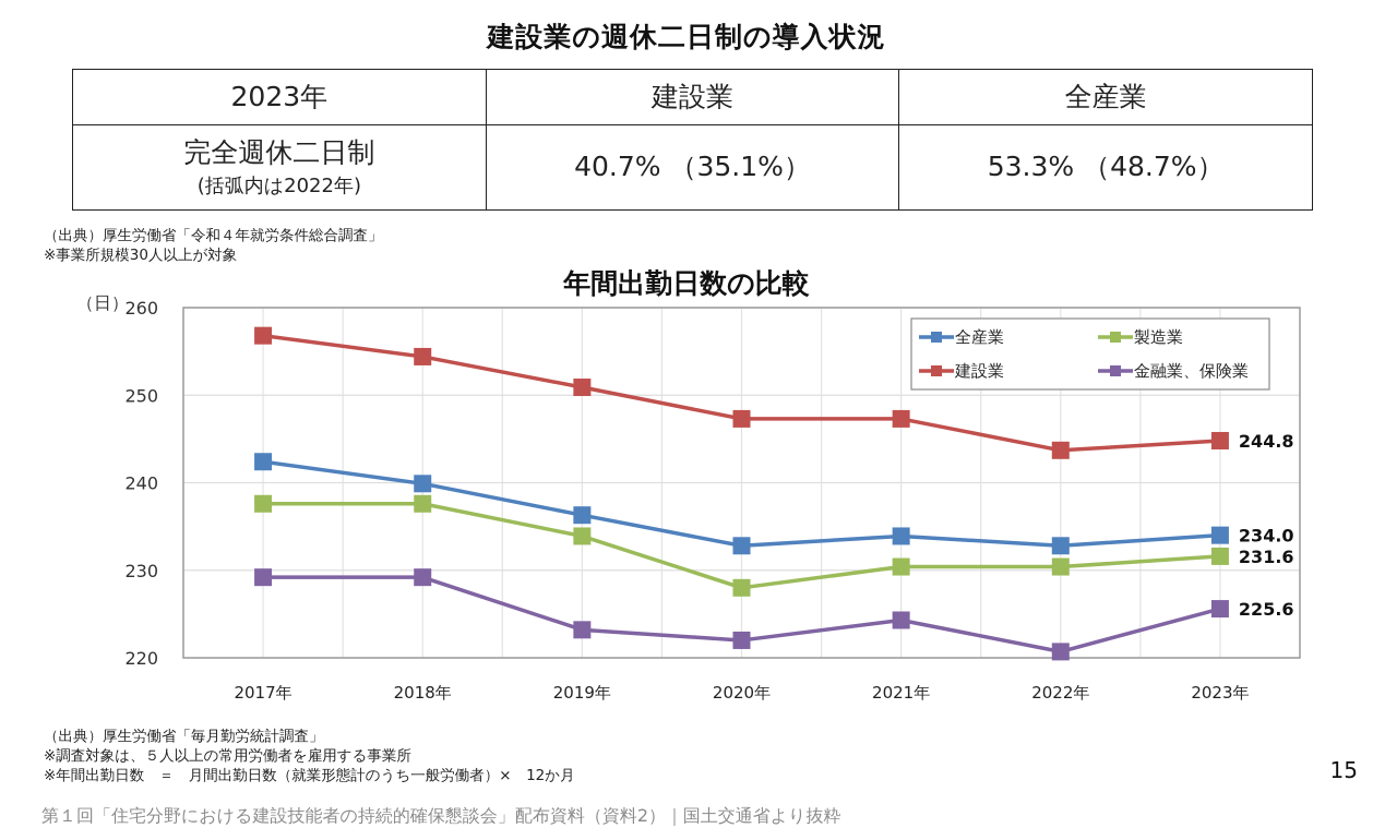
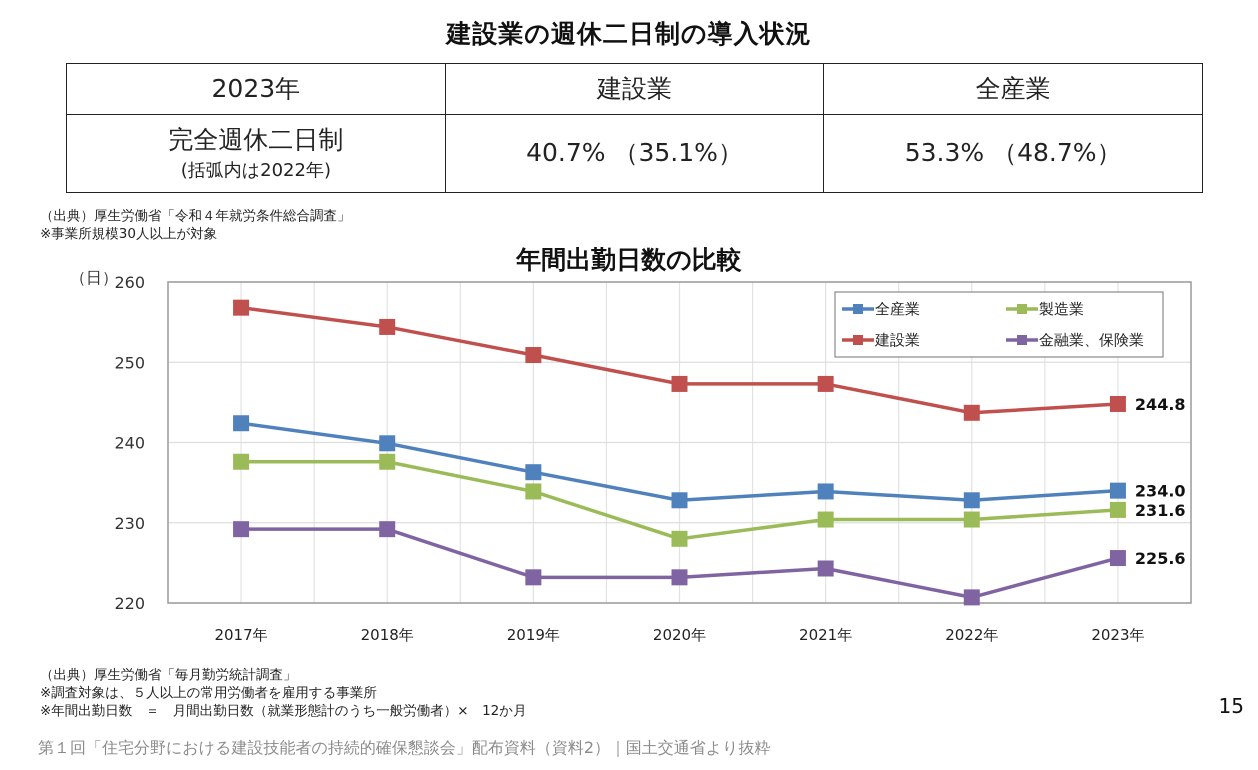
金融業、保険業/2020年: 222 -> 223
